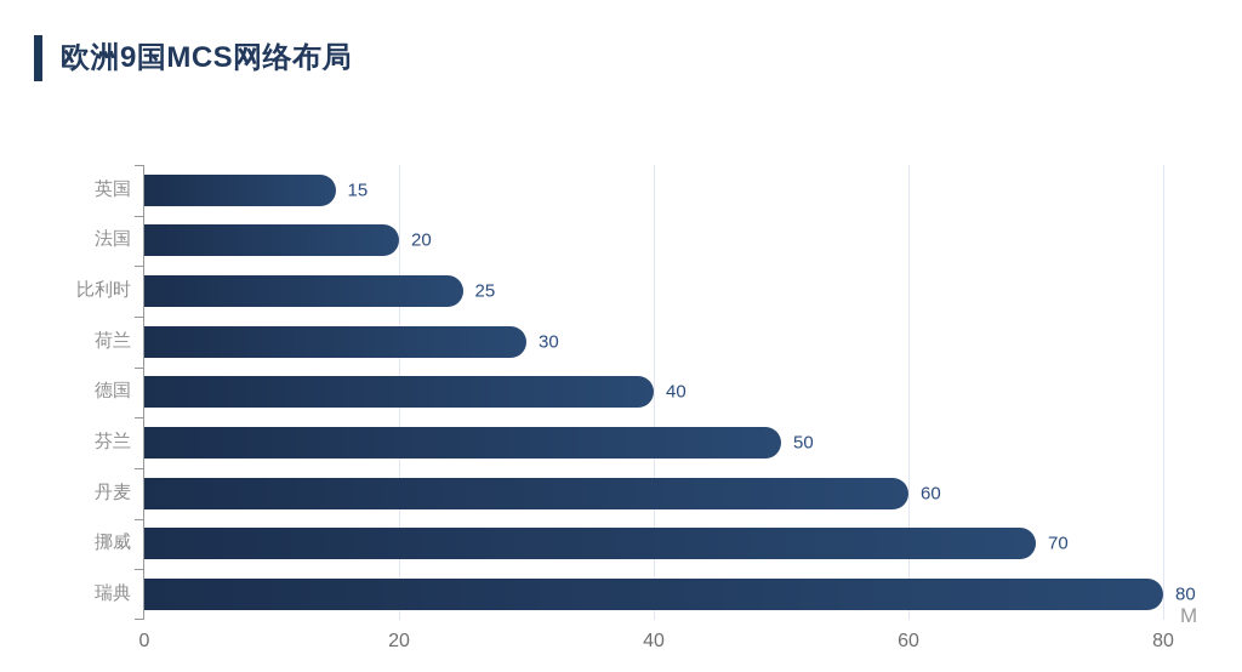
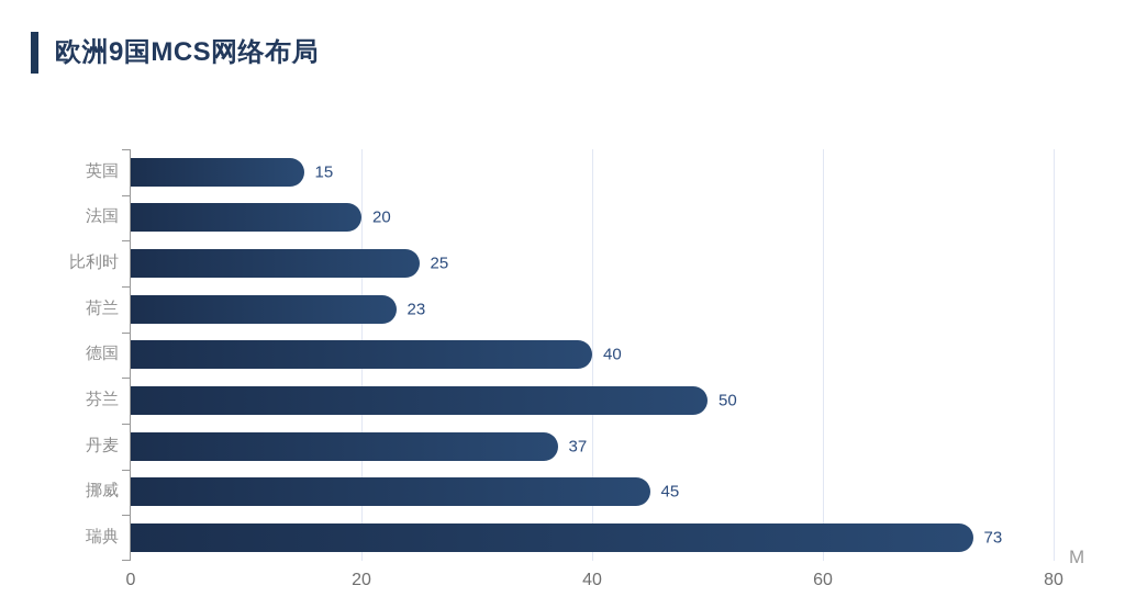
荷兰: 30 -> 23
丹麦: 60 -> 37
挪威: 70 -> 45
瑞典: 80 -> 73
